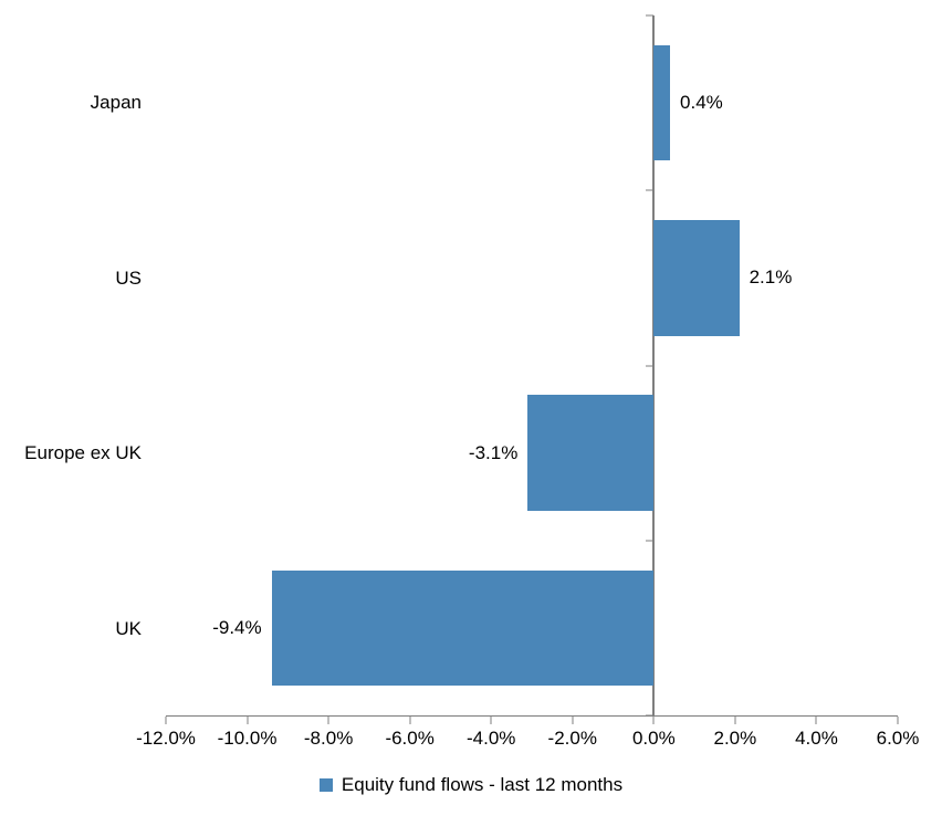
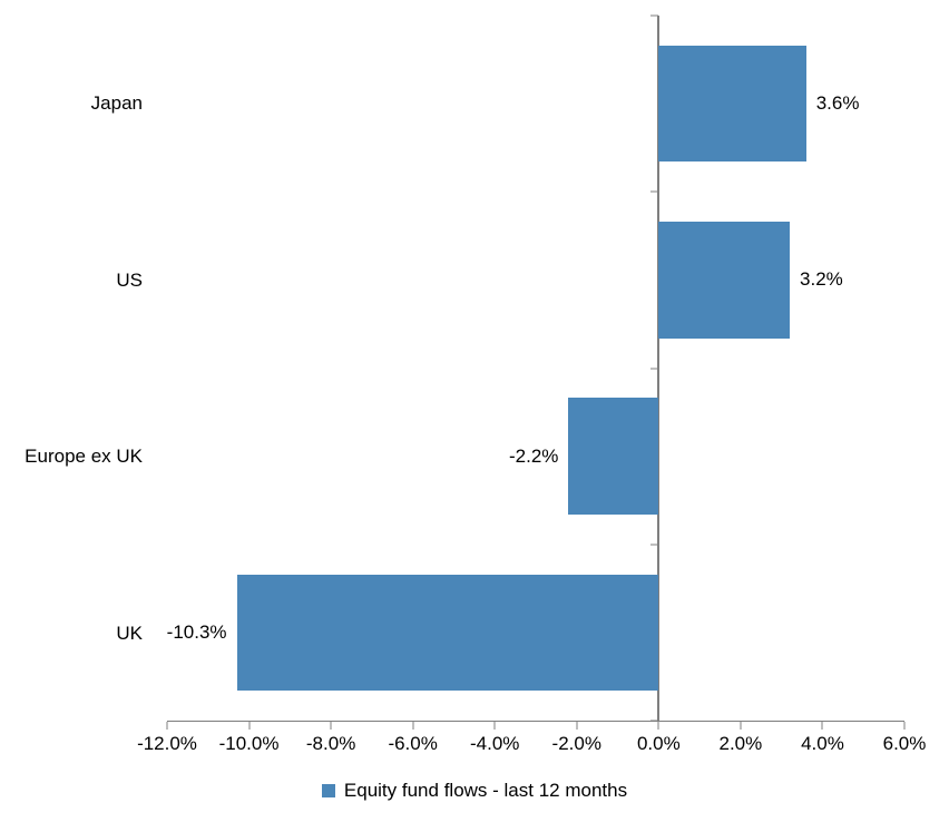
Japan: 0.4% -> 3.6%
US: 2.1% -> 3.2%
Europe ex UK: -3.1% -> -2.2%
UK: -9.4% -> -10.3%
